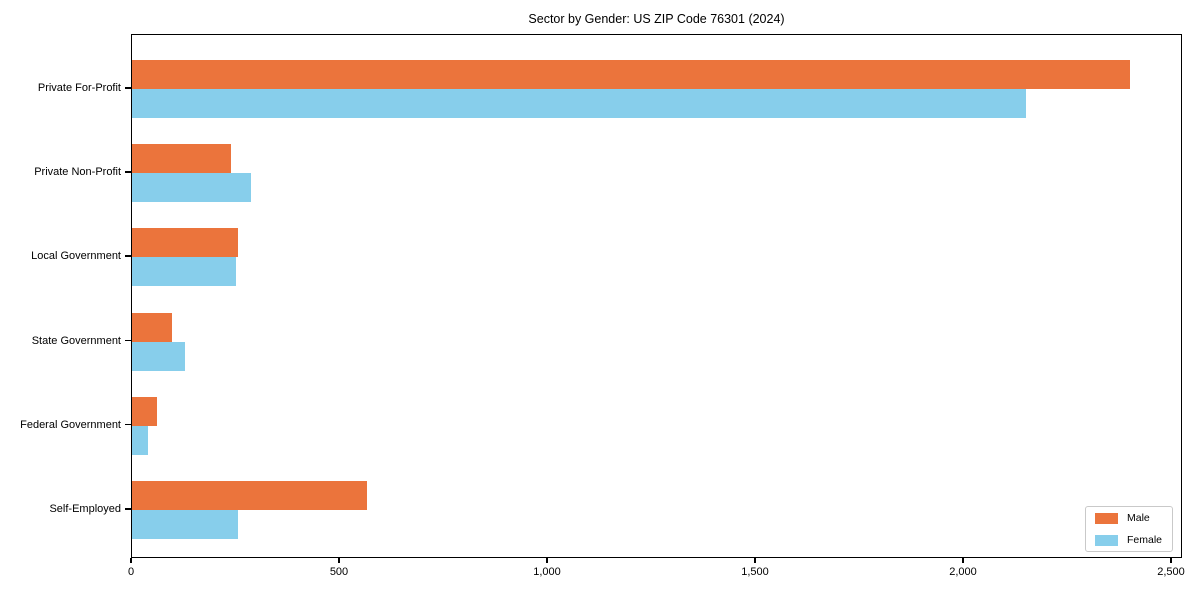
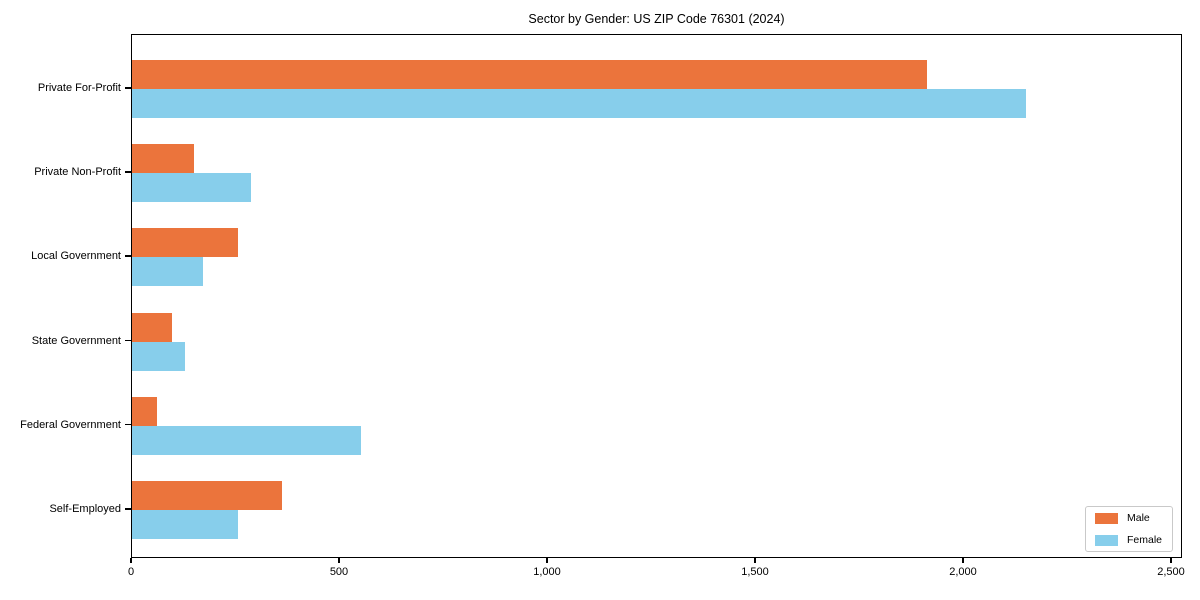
Male/Private For-Profit: 2400 -> 1910
Male/Private Non-Profit: 240 -> 150
Female/Local Government: 250 -> 170
Female/Federal Government: 40 -> 550
Male/Self-Employed: 560 -> 360
